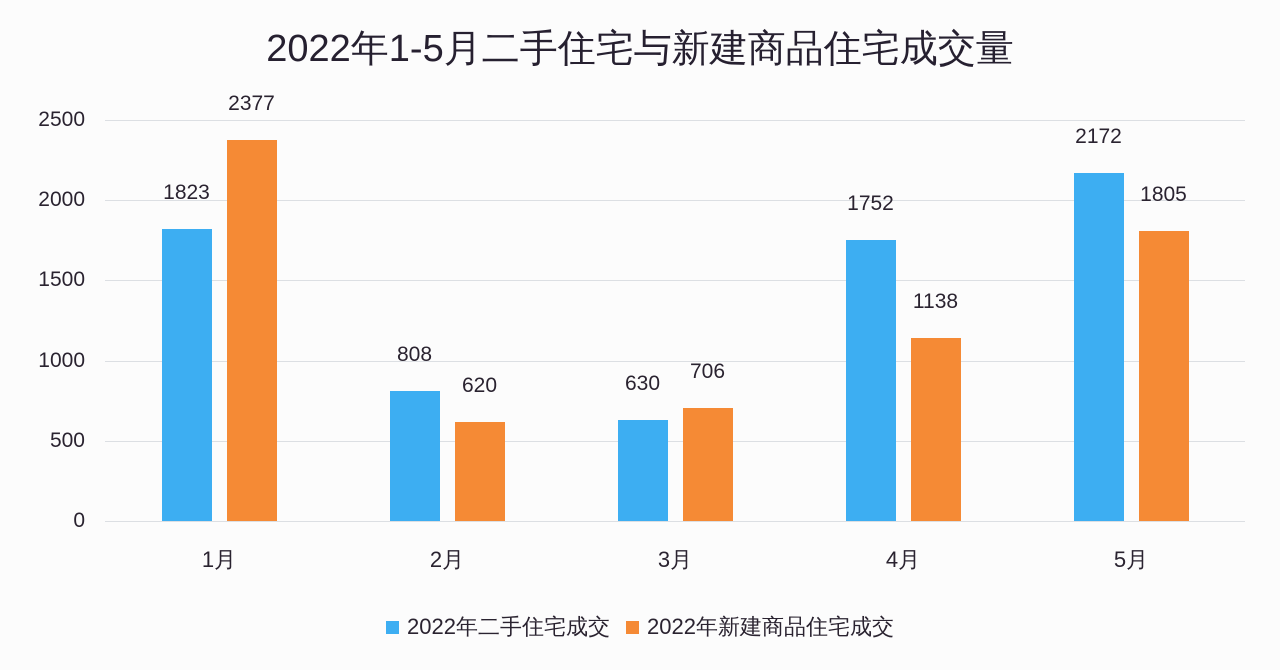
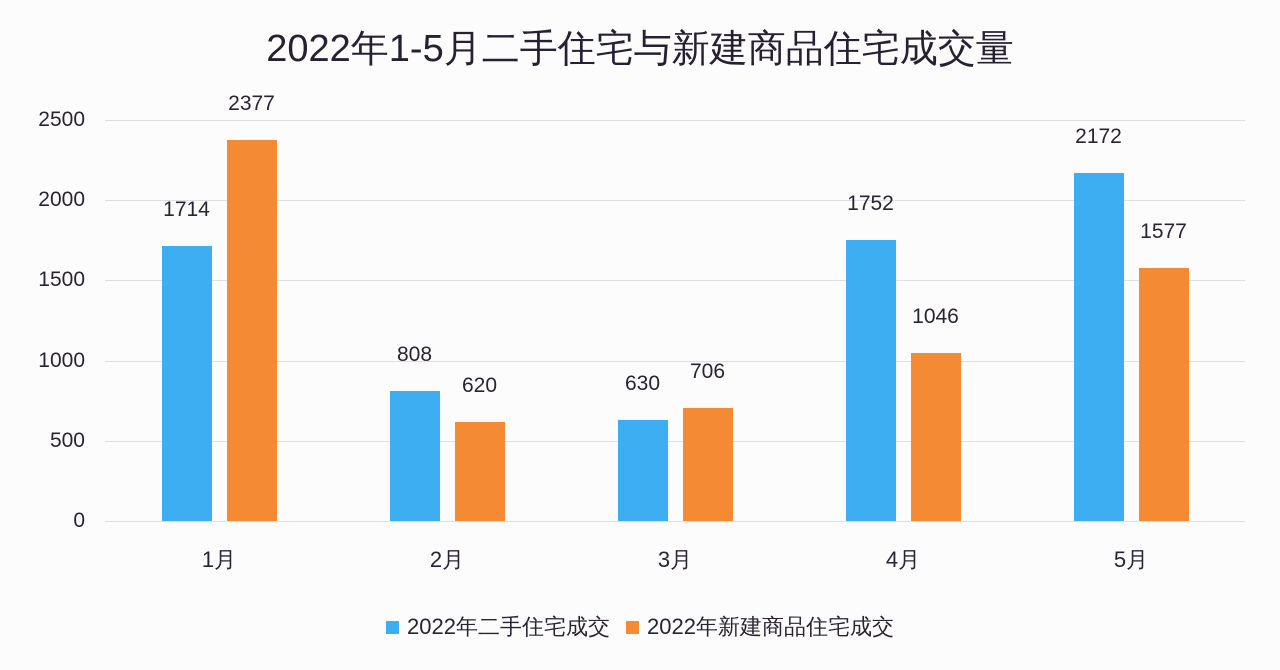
2022年二手住宅成交/1月: 1823 -> 1714
2022年新建商品住宅成交/4月: 1138 -> 1046
2022年新建商品住宅成交/5月: 1805 -> 1577
